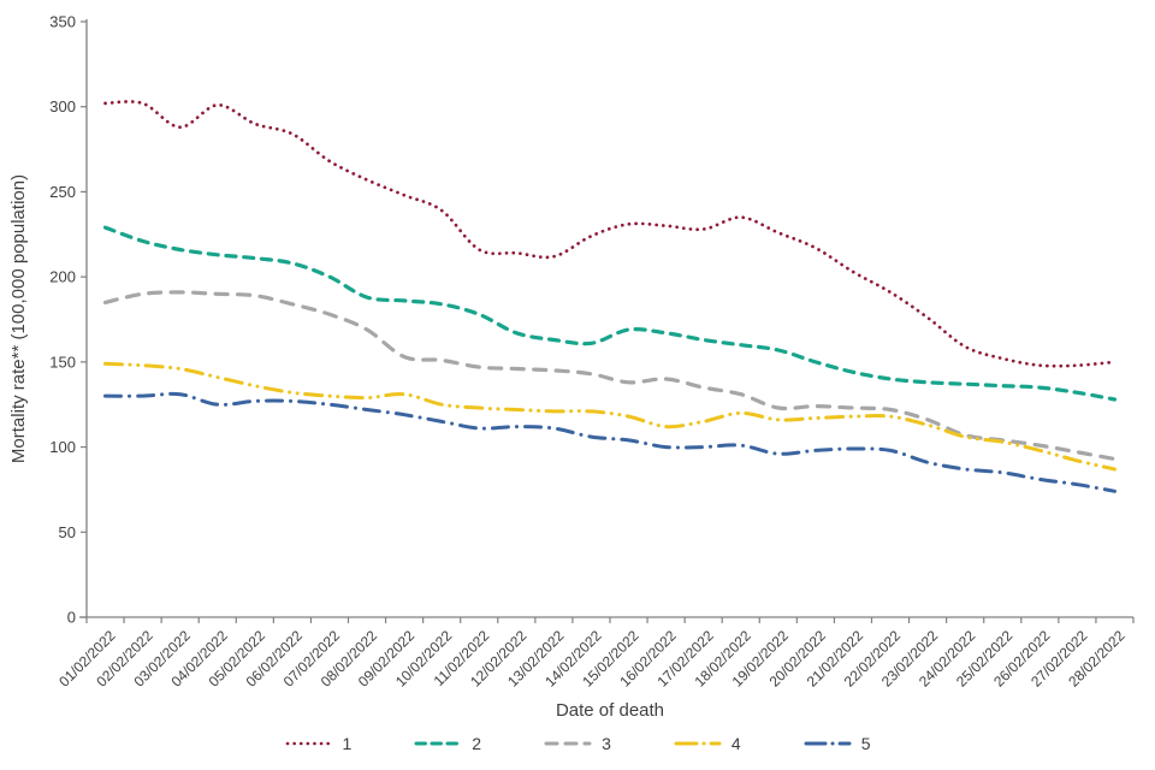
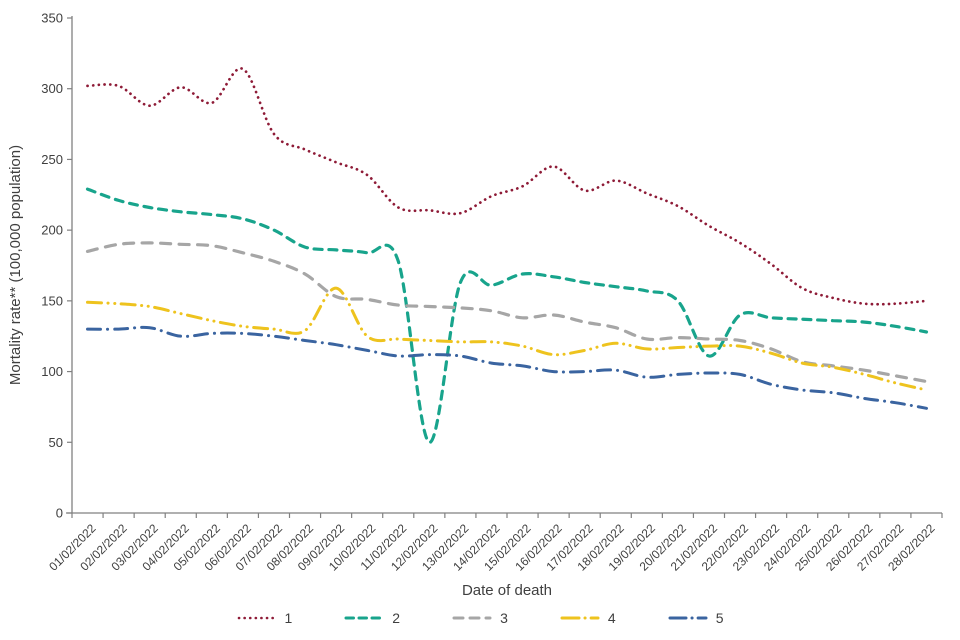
1/06/02/2022: 284 -> 314
4/09/02/2022: 131 -> 159
2/12/02/2022: 167 -> 50
1/16/02/2022: 230 -> 245
2/21/02/2022: 144 -> 111
